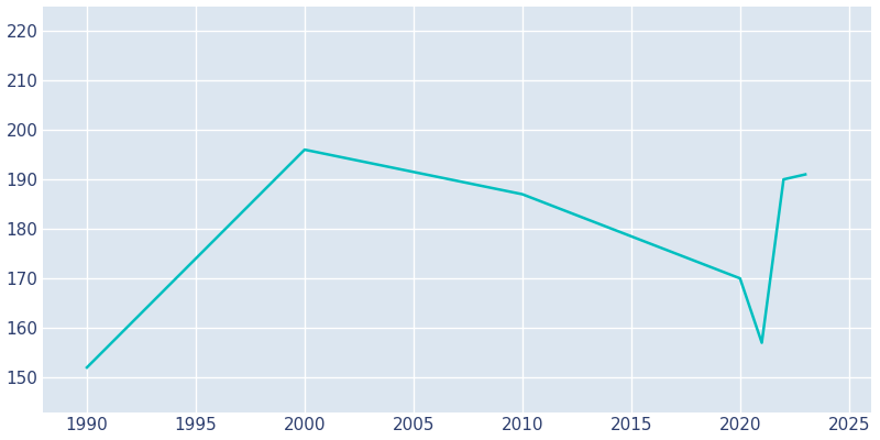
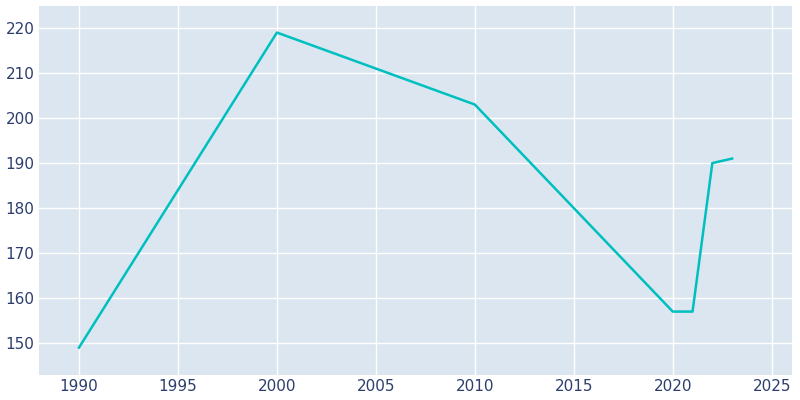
1990: 152 -> 149
2000: 196 -> 219
2010: 187 -> 203
2020: 170 -> 157
